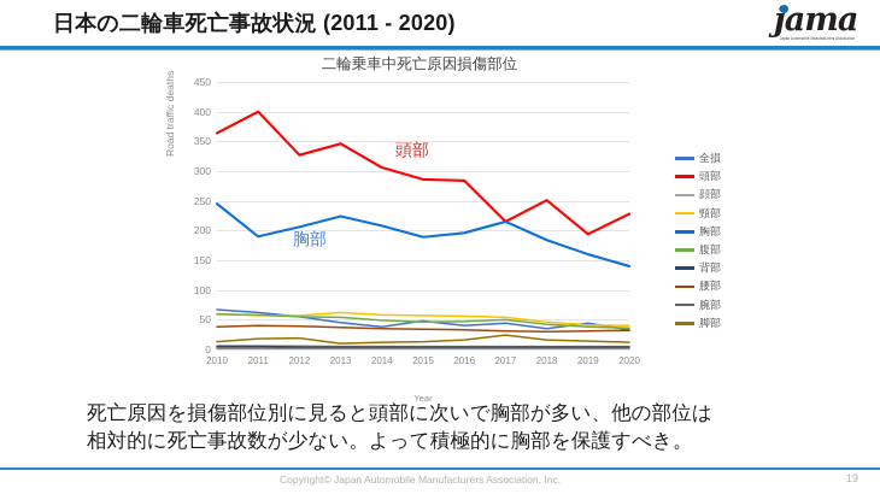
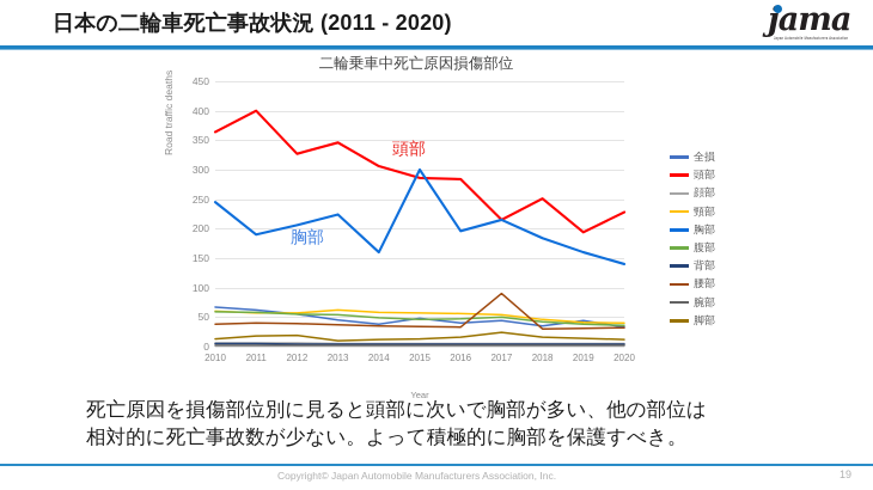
胸部/2014: 210 -> 160
胸部/2015: 190 -> 300
腰部/2017: 30 -> 90
